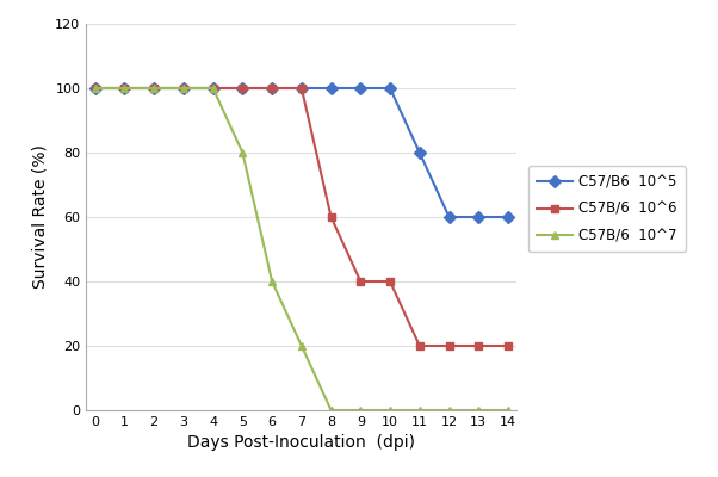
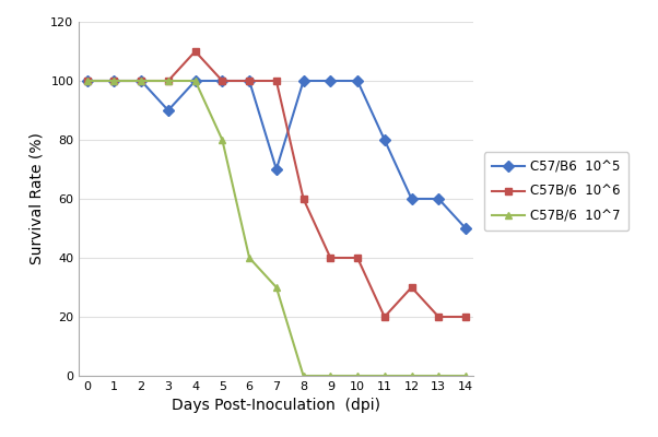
C57/B6 10^5/3: 100 -> 90
C57B/6 10^6/4: 100 -> 110
C57/B6 10^5/7: 100 -> 70
C57B/6 10^7/7: 20 -> 30
C57B/6 10^6/12: 20 -> 30
C57/B6 10^5/14: 60 -> 50
